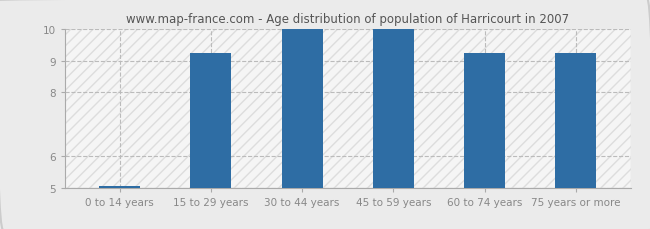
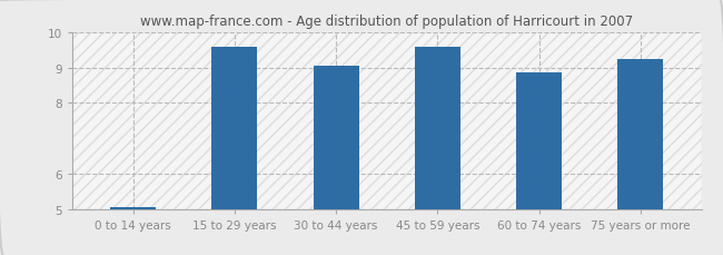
15 to 29 years: 9.25 -> 9.60
30 to 44 years: 10.00 -> 9.05
45 to 59 years: 10.00 -> 9.60
60 to 74 years: 9.25 -> 8.85
